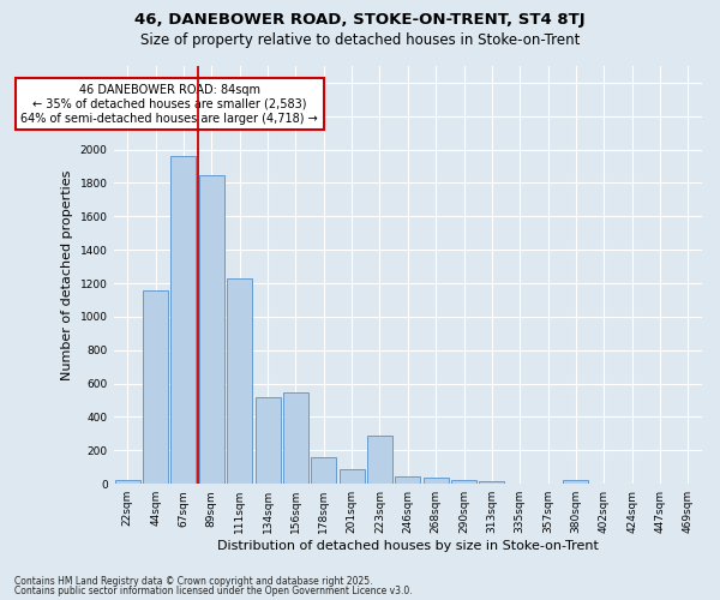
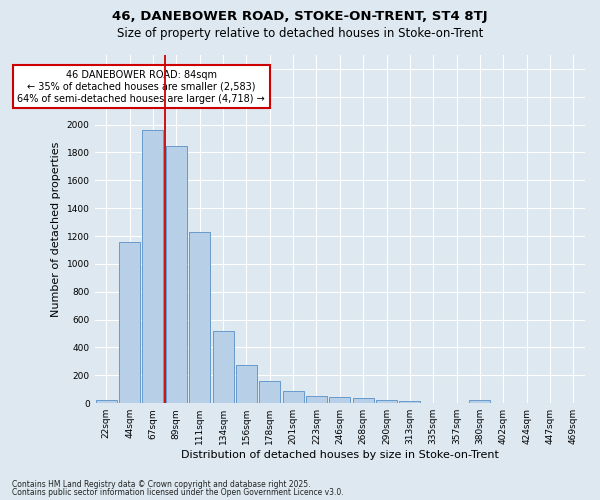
156sqm: 550 -> 280
223sqm: 290 -> 50
